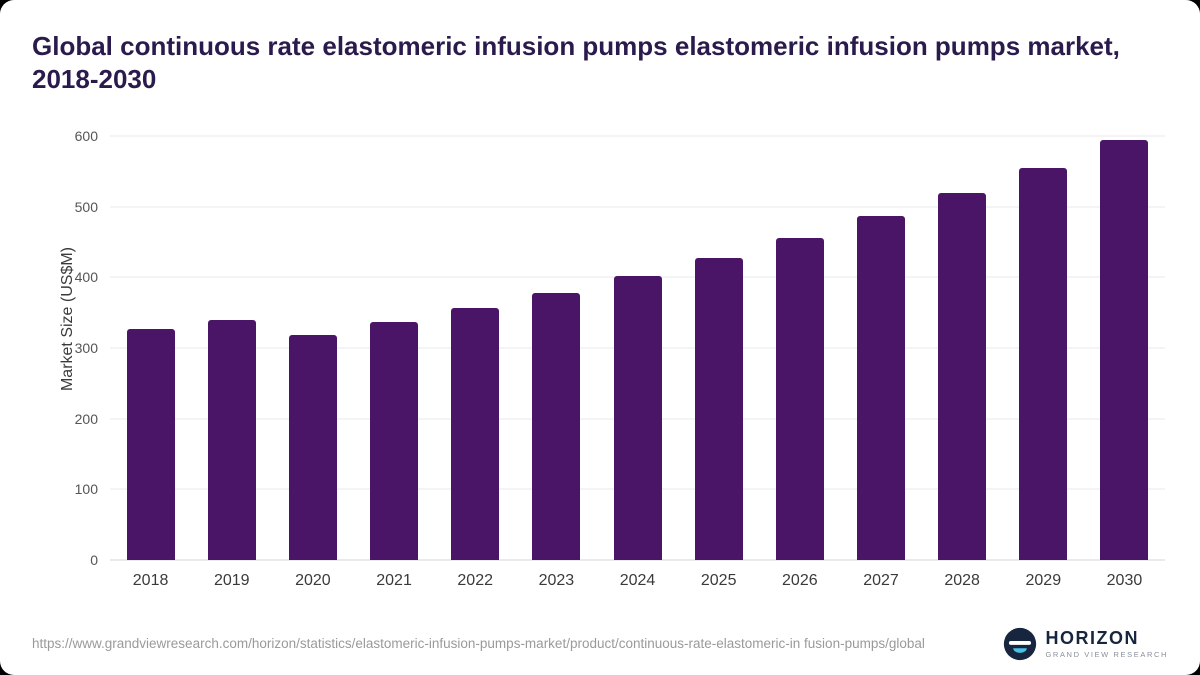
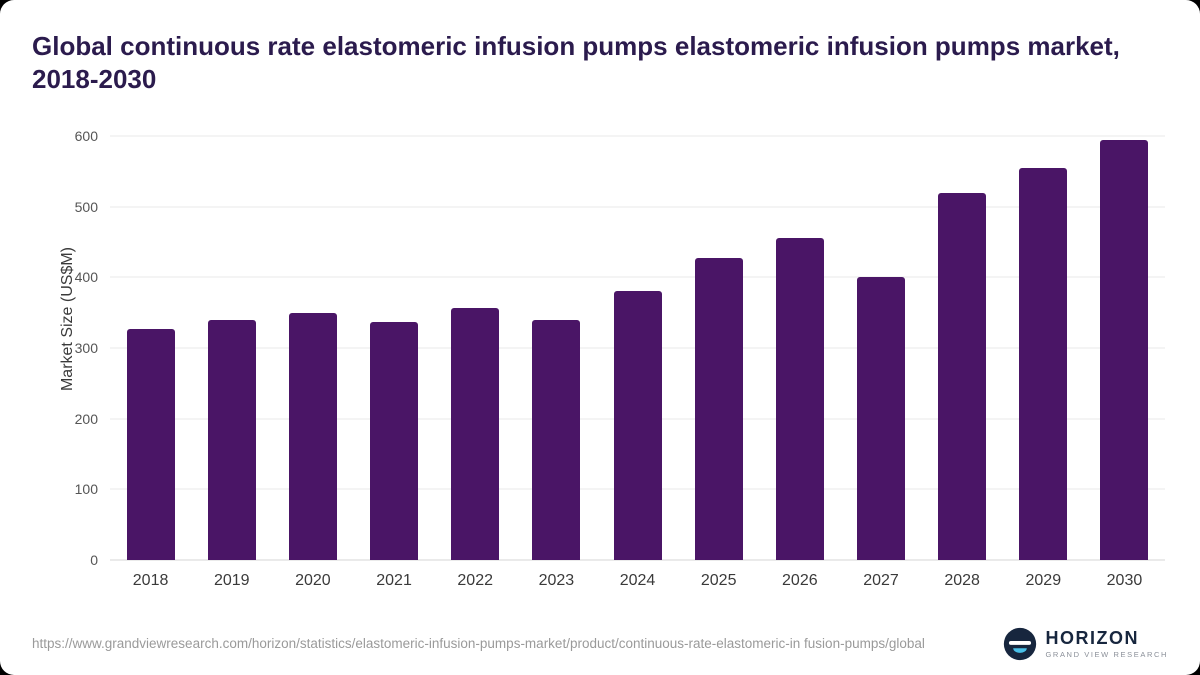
2020: 320 -> 350
2023: 380 -> 340
2024: 400 -> 380
2027: 490 -> 400
